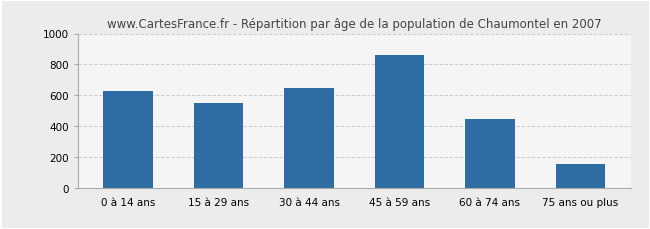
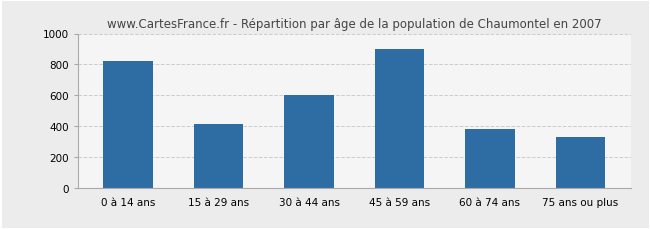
0 à 14 ans: 630 -> 820
15 à 29 ans: 550 -> 410
30 à 44 ans: 650 -> 600
45 à 59 ans: 860 -> 900
60 à 74 ans: 440 -> 380
75 ans ou plus: 160 -> 330
